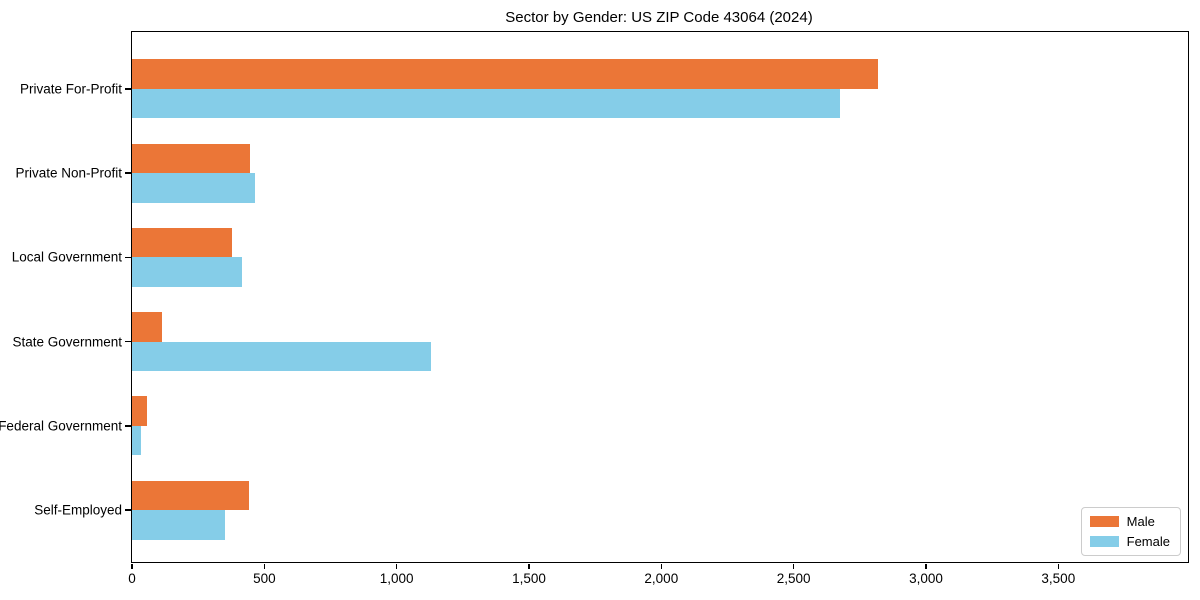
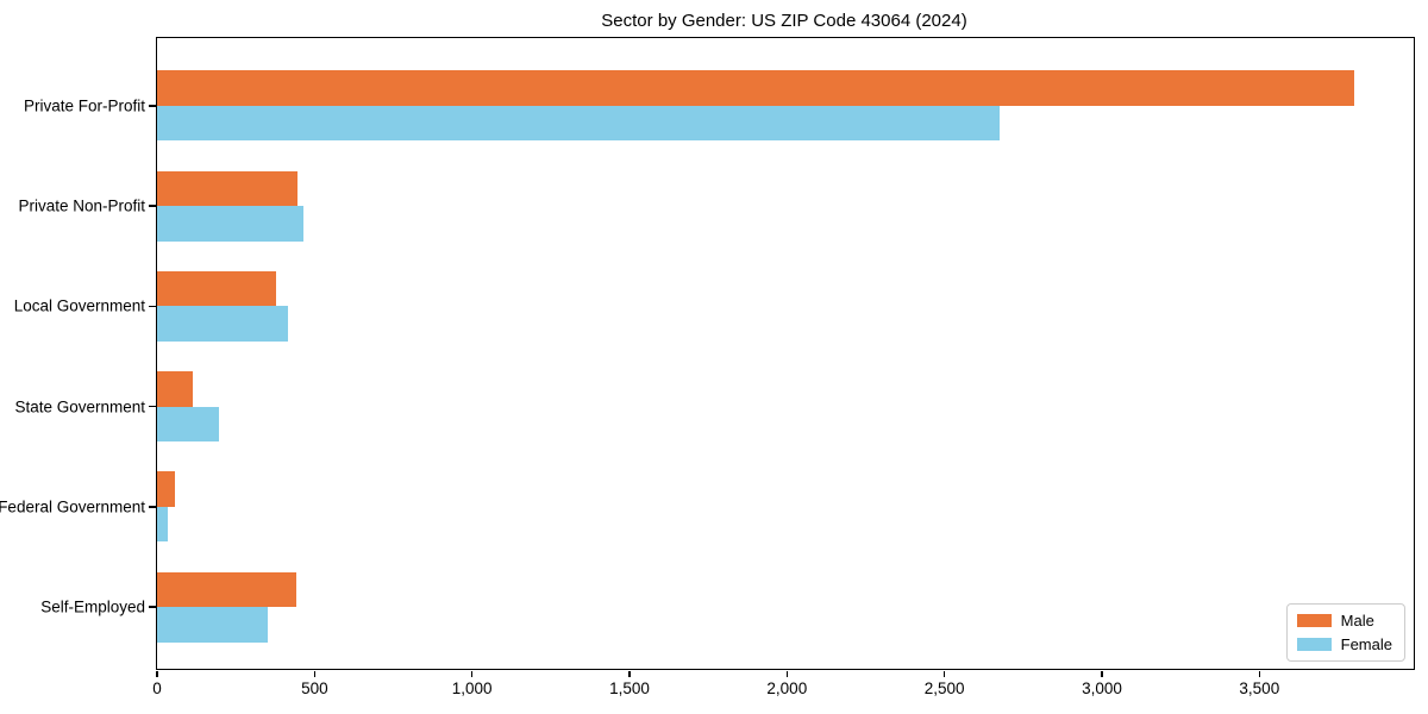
Male/Private For-Profit: 2820 -> 3800
Female/State Government: 1130 -> 200
